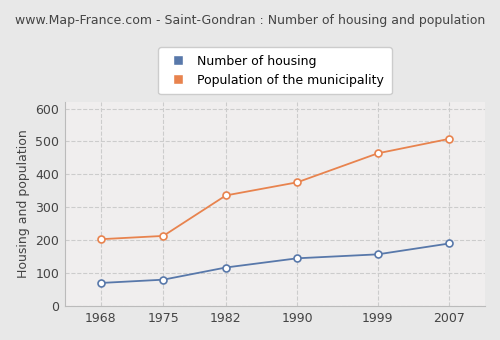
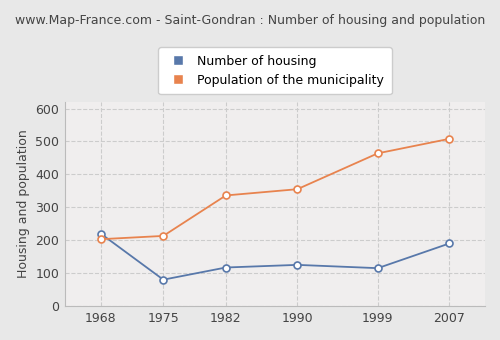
Number of housing/1968: 70 -> 220
Number of housing/1990: 145 -> 125
Population of the municipality/1990: 376 -> 355
Number of housing/1999: 157 -> 115
